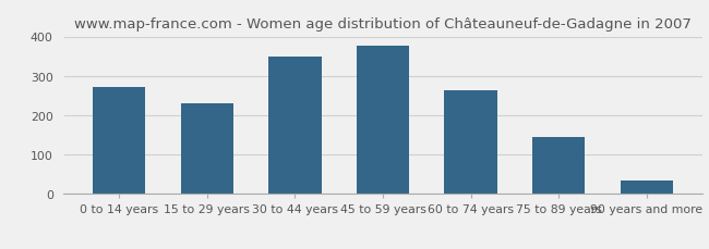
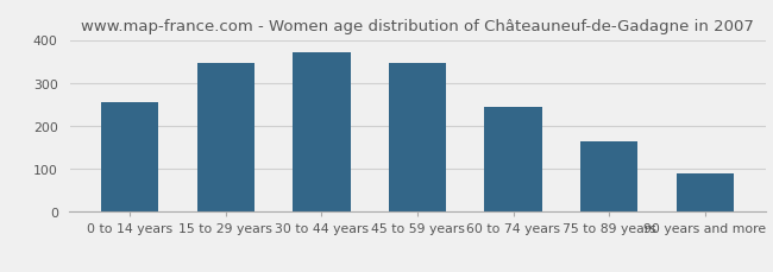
0 to 14 years: 272 -> 255
15 to 29 years: 231 -> 345
30 to 44 years: 350 -> 370
45 to 59 years: 376 -> 345
60 to 74 years: 262 -> 245
75 to 89 years: 145 -> 165
90 years and more: 35 -> 90
